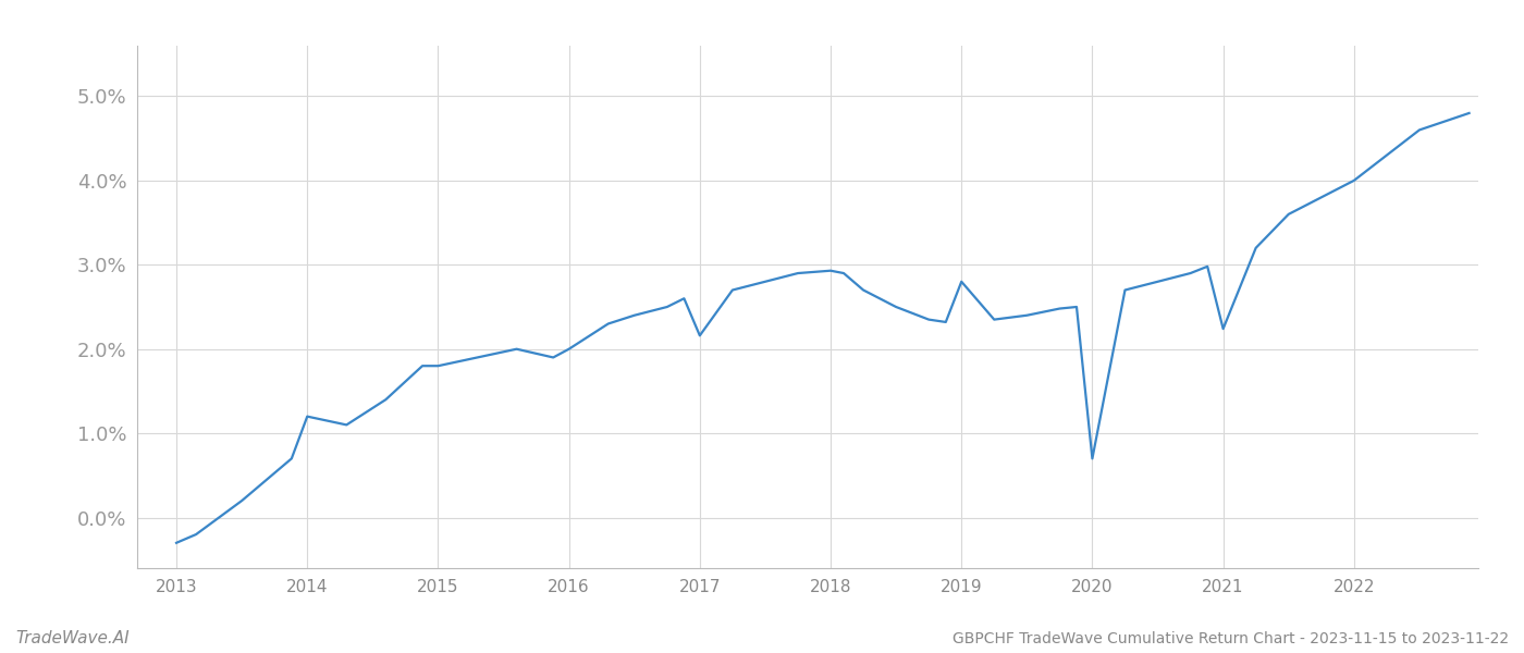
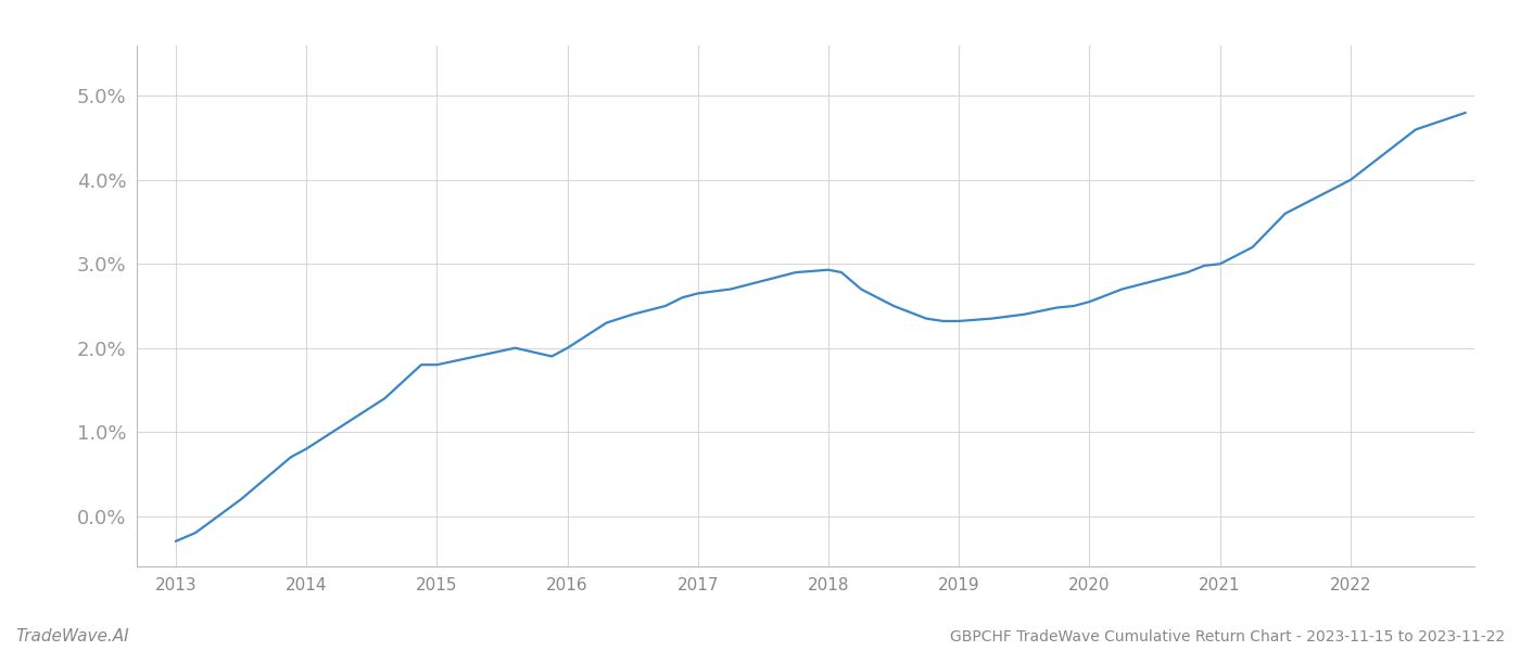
2014: 1.20% -> 0.80%
2017: 2.16% -> 2.65%
2019: 2.80% -> 2.32%
2020: 0.70% -> 2.55%
2021: 2.24% -> 3.00%
